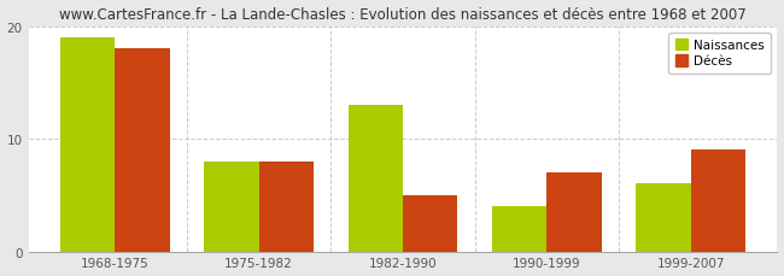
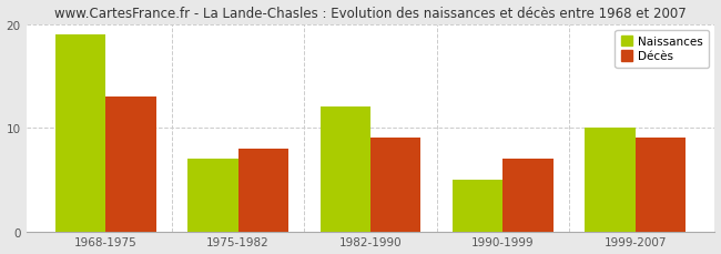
Décès/1968-1975: 18 -> 13
Naissances/1975-1982: 8 -> 7
Naissances/1982-1990: 13 -> 12
Décès/1982-1990: 5 -> 9
Naissances/1990-1999: 4 -> 5
Naissances/1999-2007: 6 -> 10
